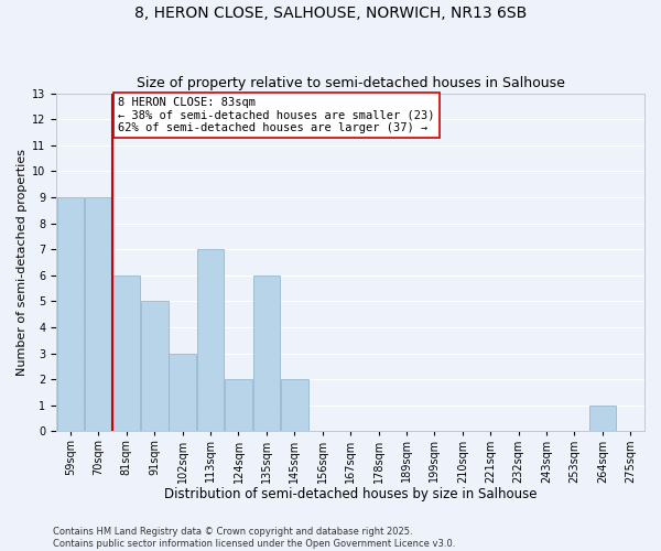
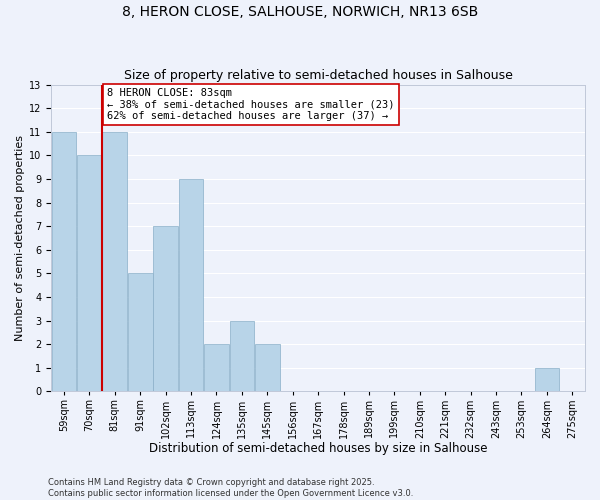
59sqm: 9 -> 11
70sqm: 9 -> 10
81sqm: 6 -> 11
102sqm: 3 -> 7
113sqm: 7 -> 9
135sqm: 6 -> 3
